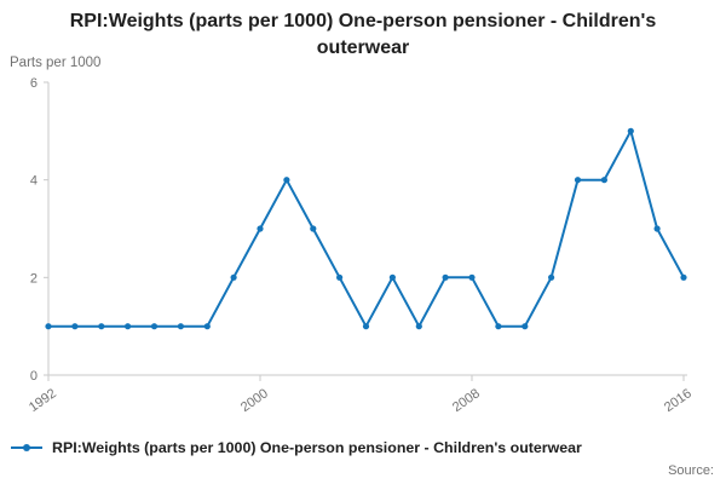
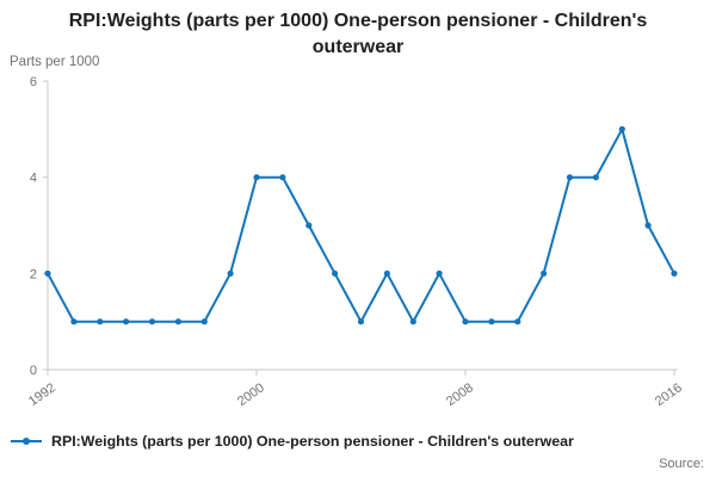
1992: 1 -> 2
2000: 3 -> 4
2008: 2 -> 1
